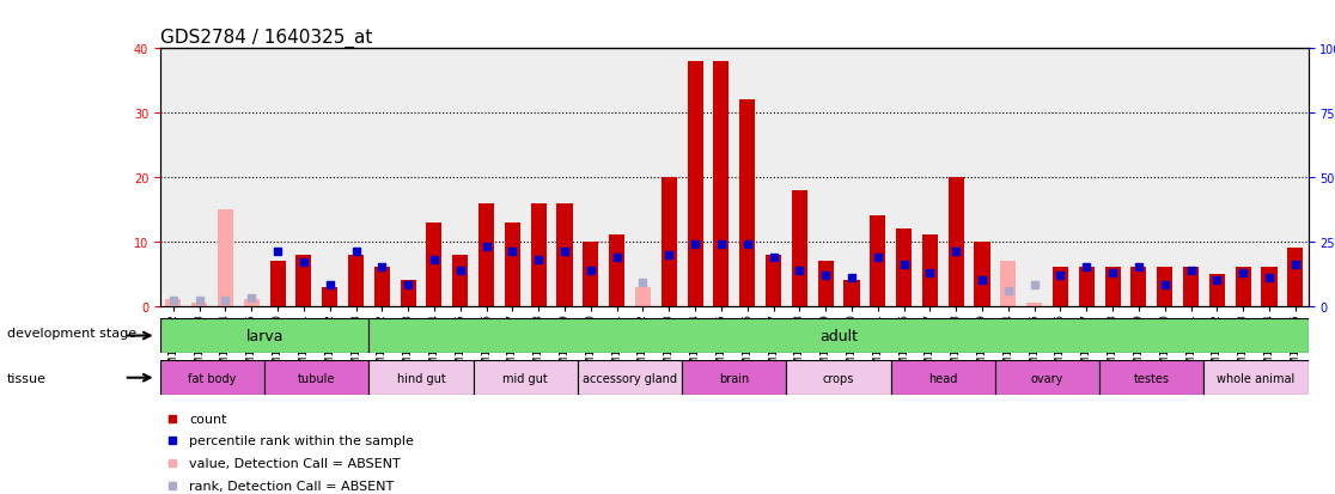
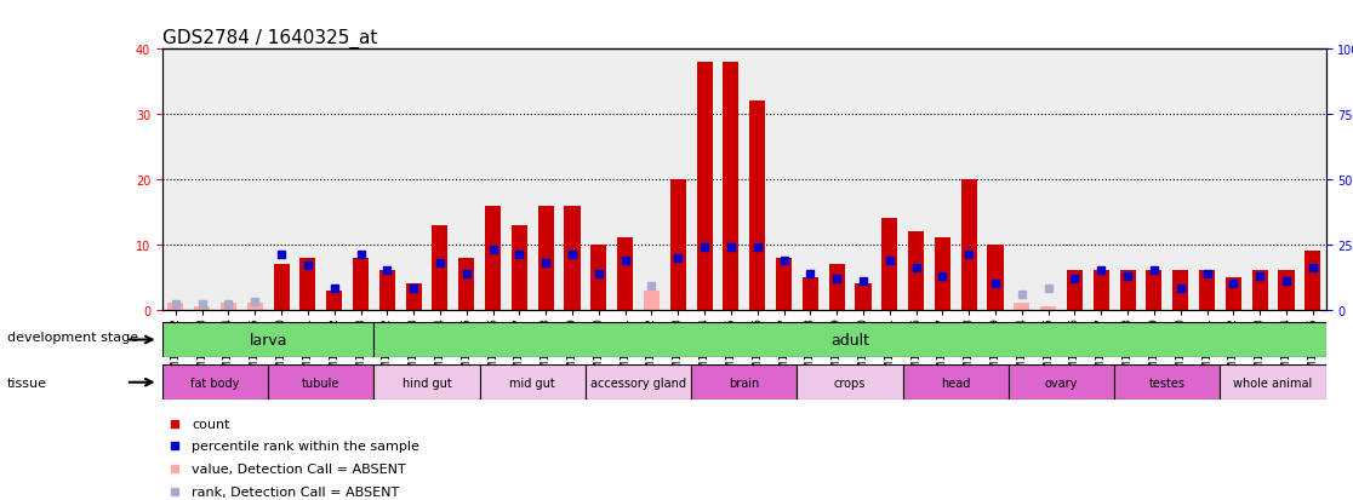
GSM188094: 15.0 -> 1.0
GSM188088: 18.0 -> 5.0
GSM188104: 7.0 -> 1.0
